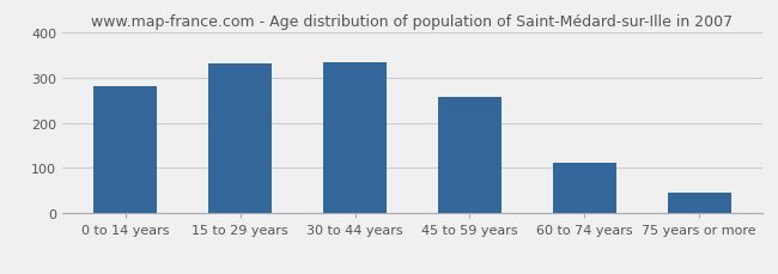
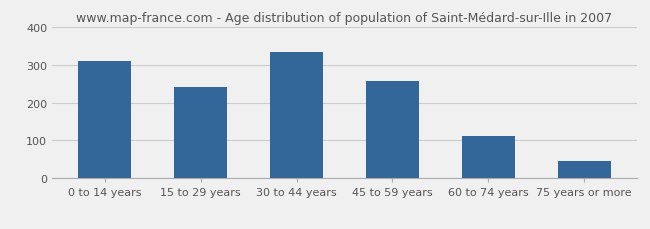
0 to 14 years: 280 -> 310
15 to 29 years: 330 -> 242
